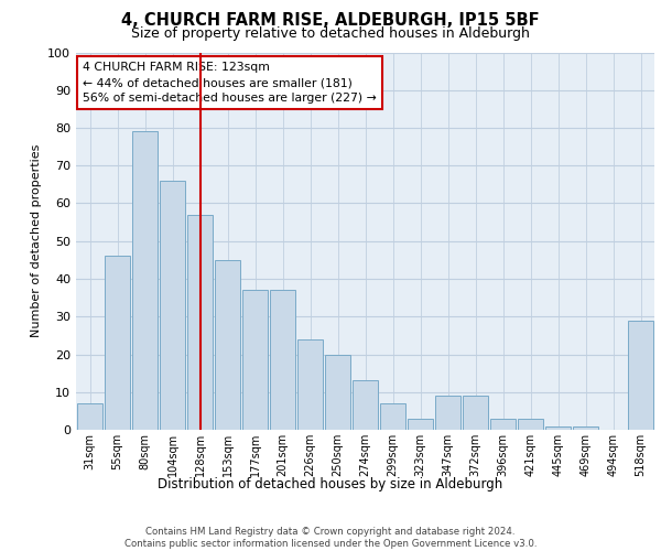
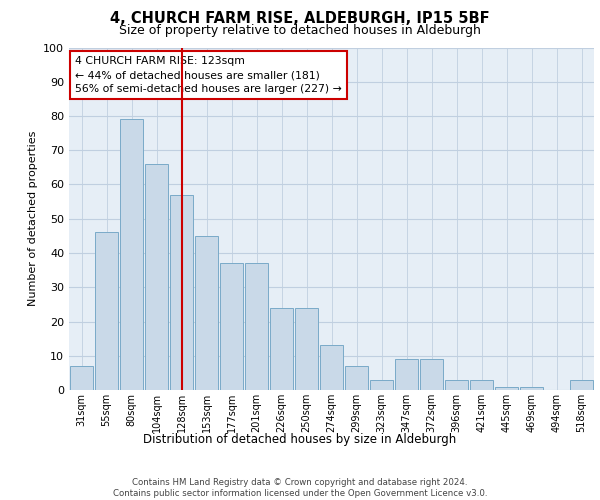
250sqm: 20 -> 24
518sqm: 29 -> 3
